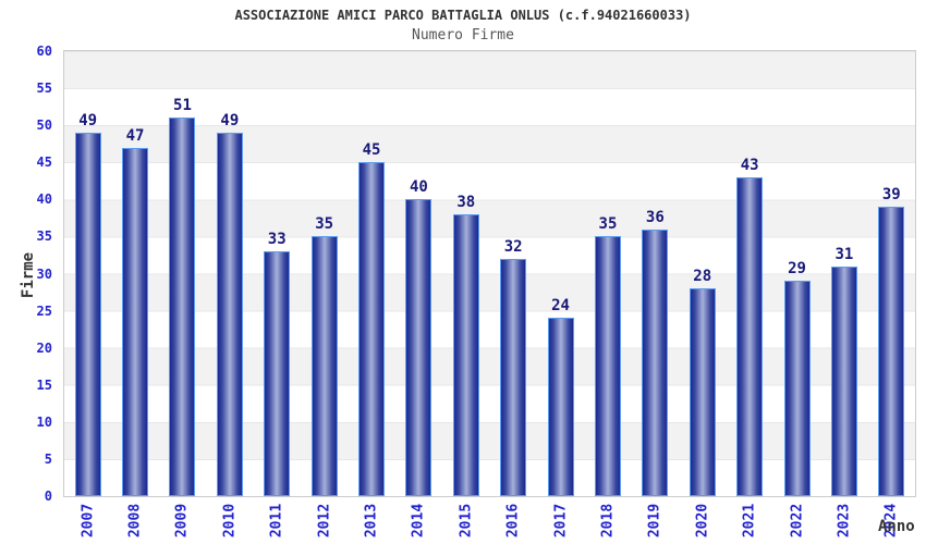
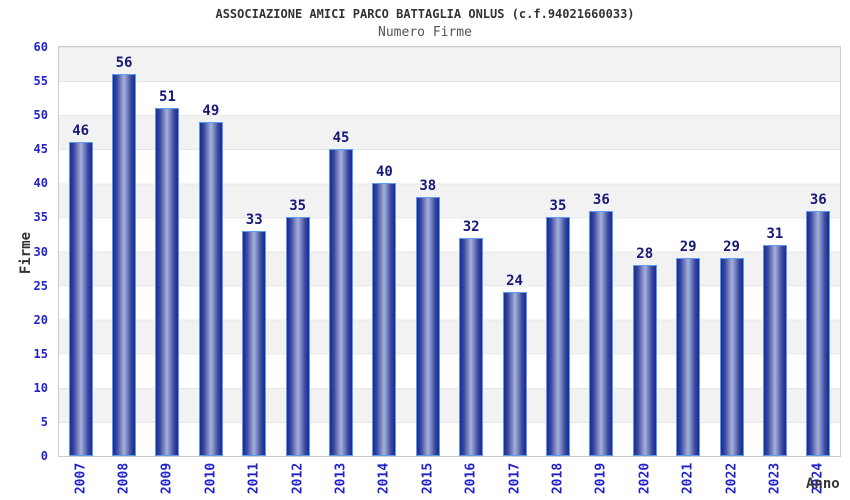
2007: 49 -> 46
2008: 47 -> 56
2021: 43 -> 29
2024: 39 -> 36
